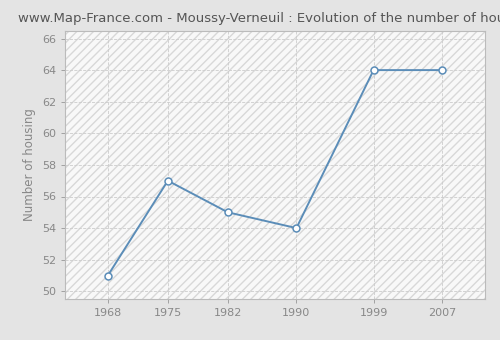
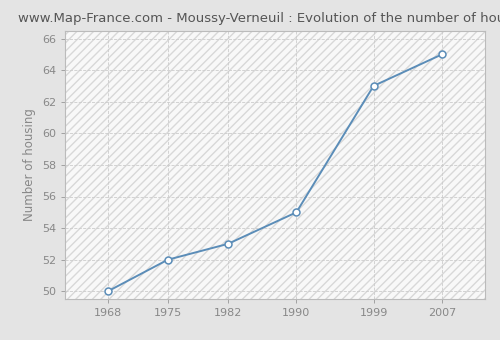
1968: 51 -> 50
1975: 57 -> 52
1982: 55 -> 53
1990: 54 -> 55
1999: 64 -> 63
2007: 64 -> 65
